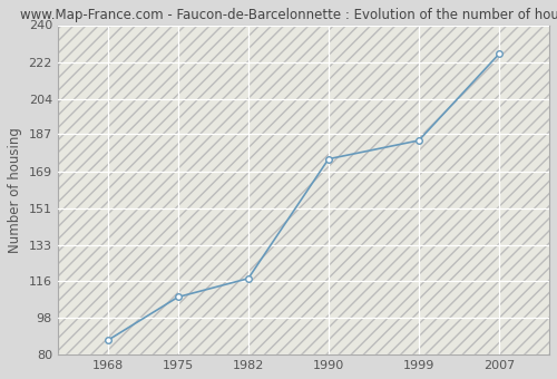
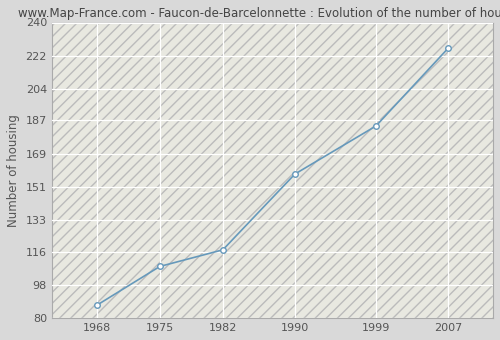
1990: 175 -> 158
